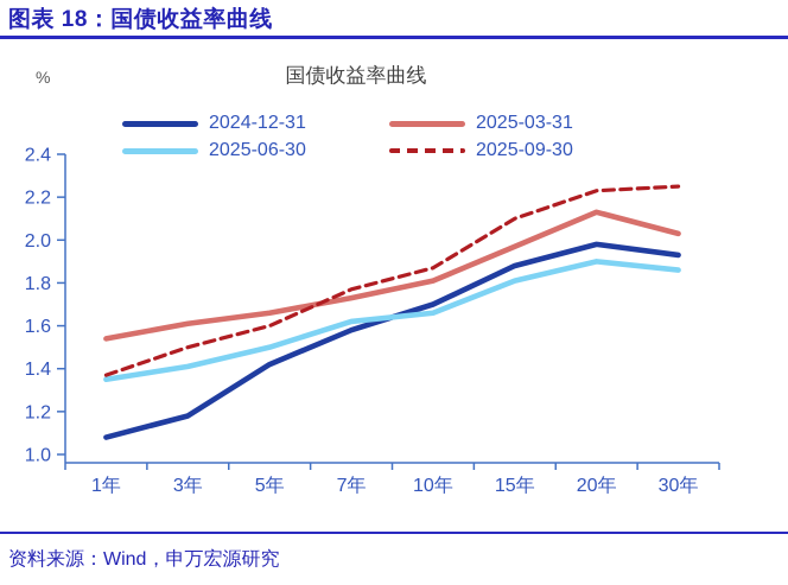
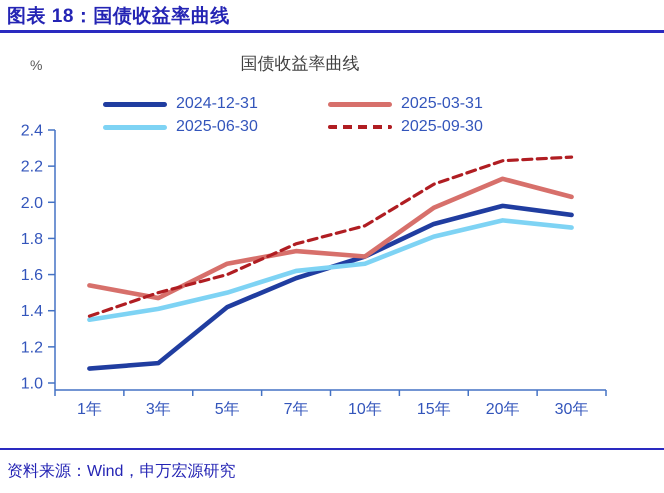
2024-12-31/3年: 1.18 -> 1.11
2025-03-31/3年: 1.61 -> 1.47
2025-03-31/10年: 1.81 -> 1.70
